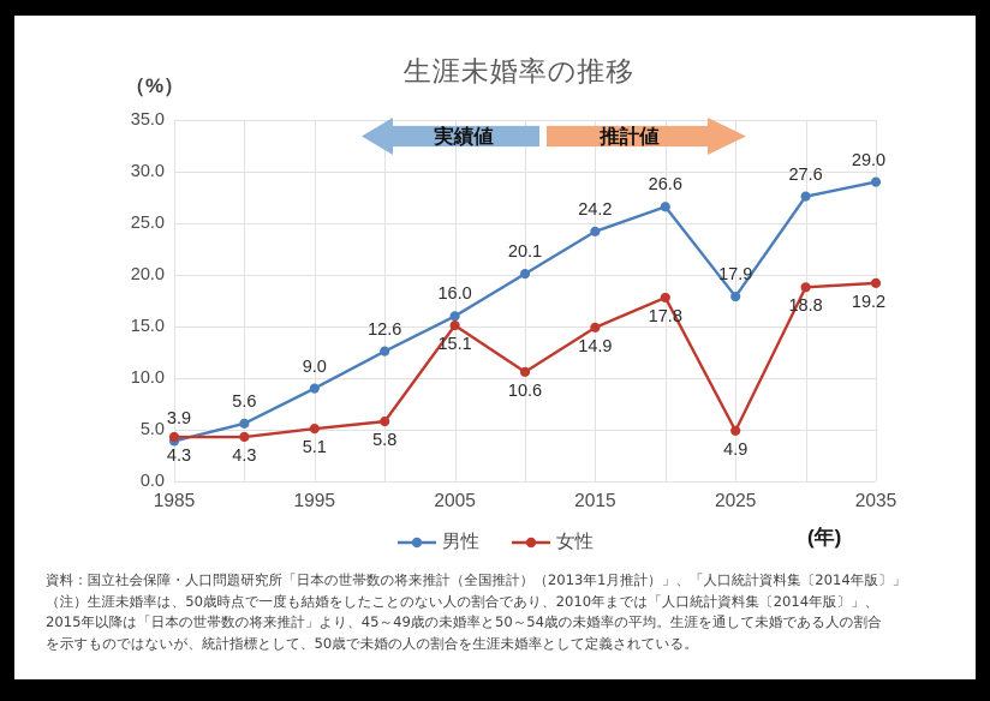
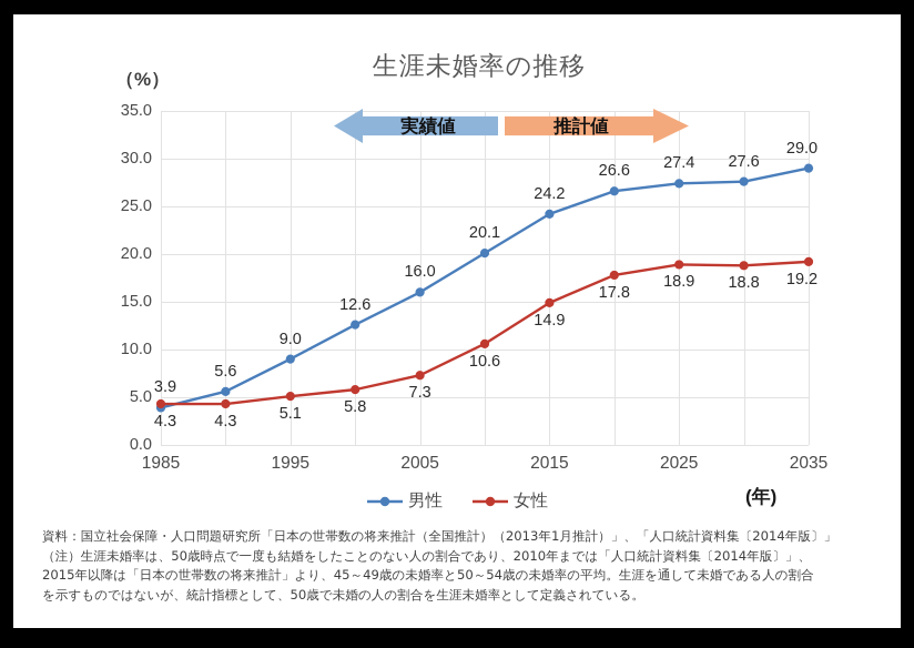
女性/2005: 15.1 -> 7.3
男性/2025: 17.9 -> 27.4
女性/2025: 4.9 -> 18.9
